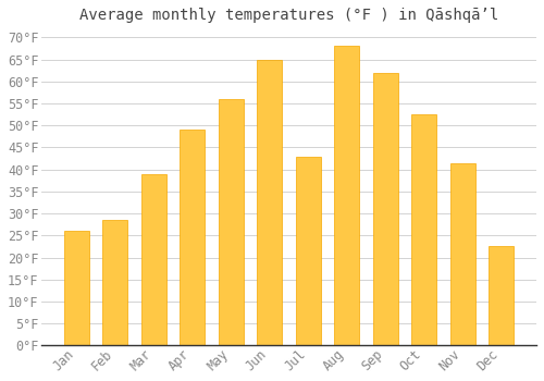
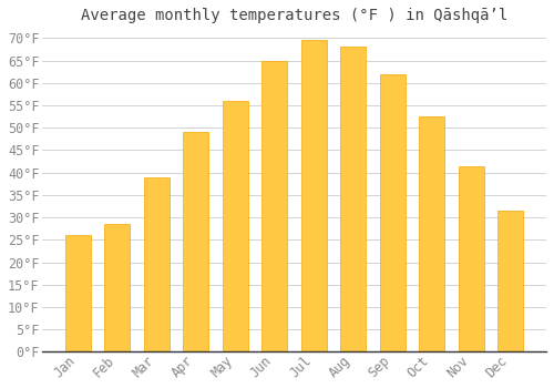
Jul: 43.0°F -> 69.5°F
Dec: 22.5°F -> 31.5°F
